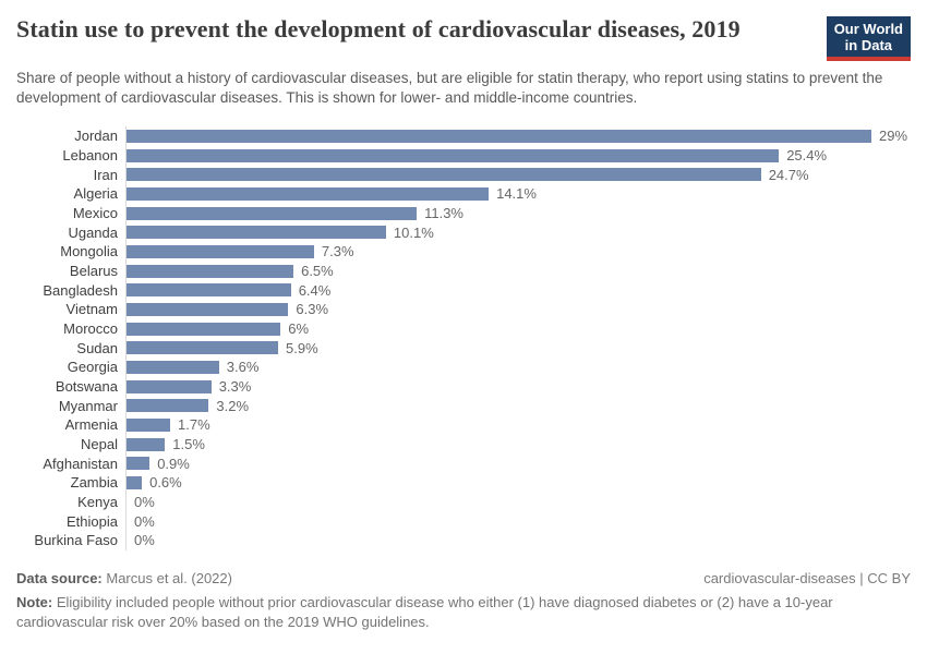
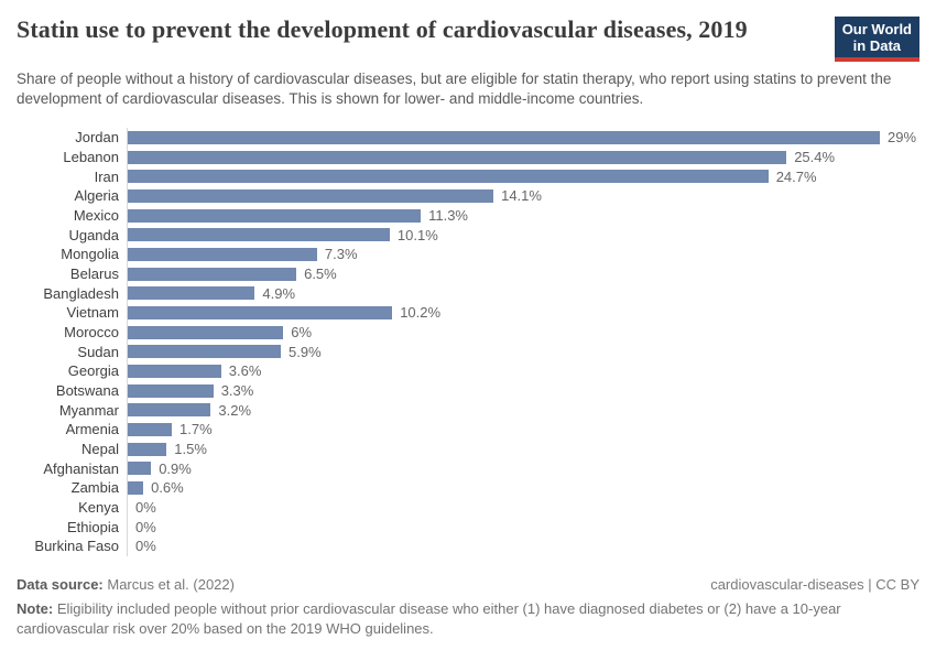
Bangladesh: 6.4% -> 4.9%
Vietnam: 6.3% -> 10.2%
